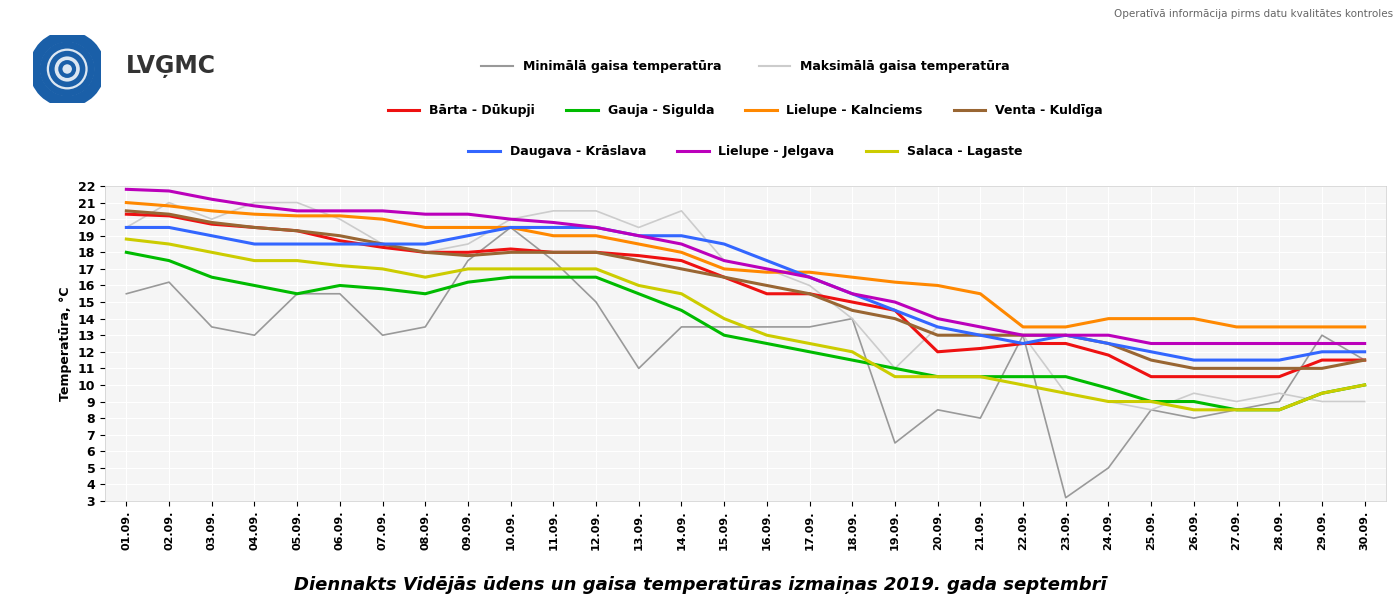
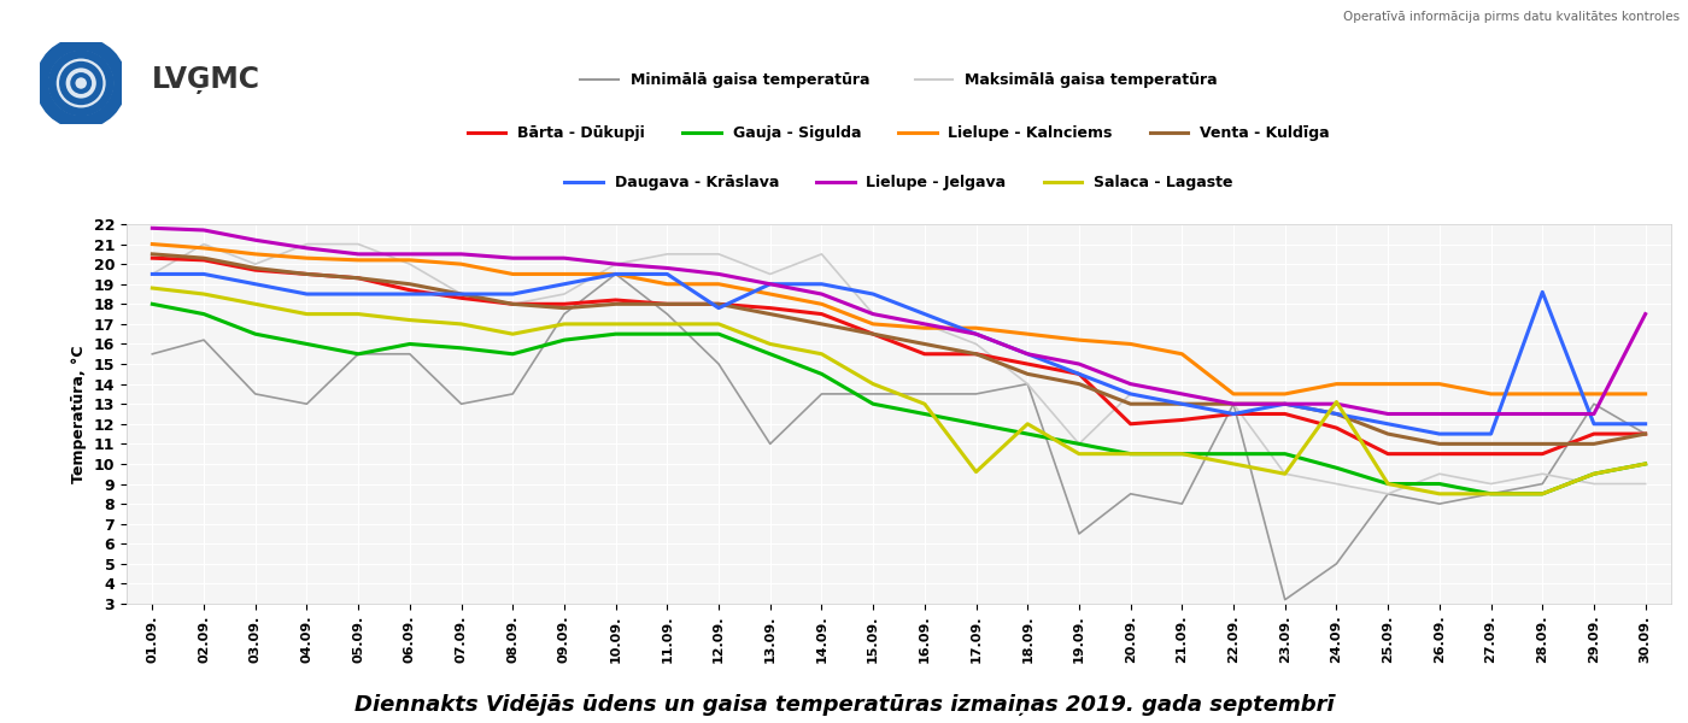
Daugava - Krāslava/12.09.: 19.5 -> 17.8
Salaca - Lagaste/17.09.: 12.5 -> 9.6
Salaca - Lagaste/24.09.: 9.0 -> 13.1
Daugava - Krāslava/28.09.: 11.5 -> 18.6
Lielupe - Jelgava/30.09.: 12.5 -> 17.5
